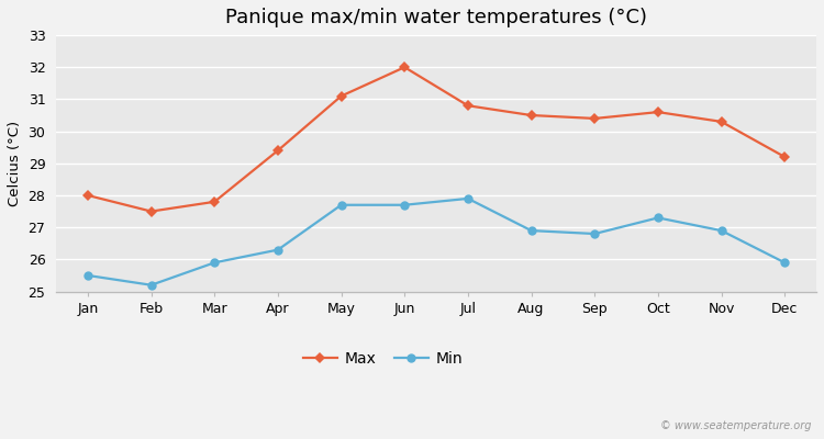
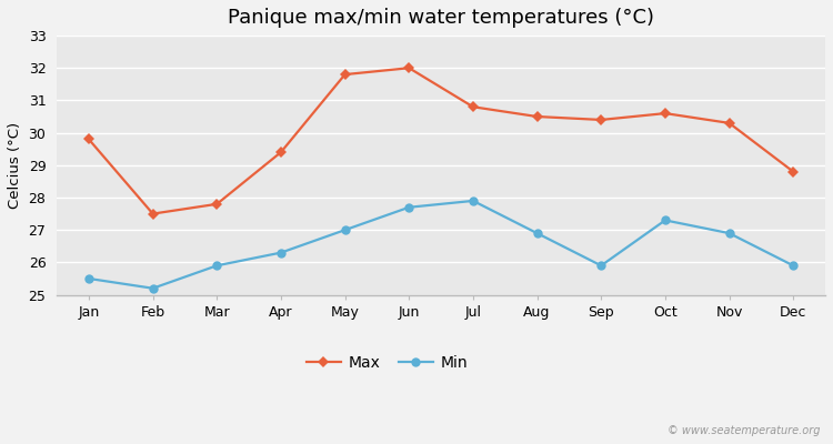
Max/Jan: 28.0 -> 29.8
Max/May: 31.1 -> 31.8
Min/May: 27.7 -> 27.0
Min/Sep: 26.8 -> 25.9
Max/Dec: 29.2 -> 28.8
